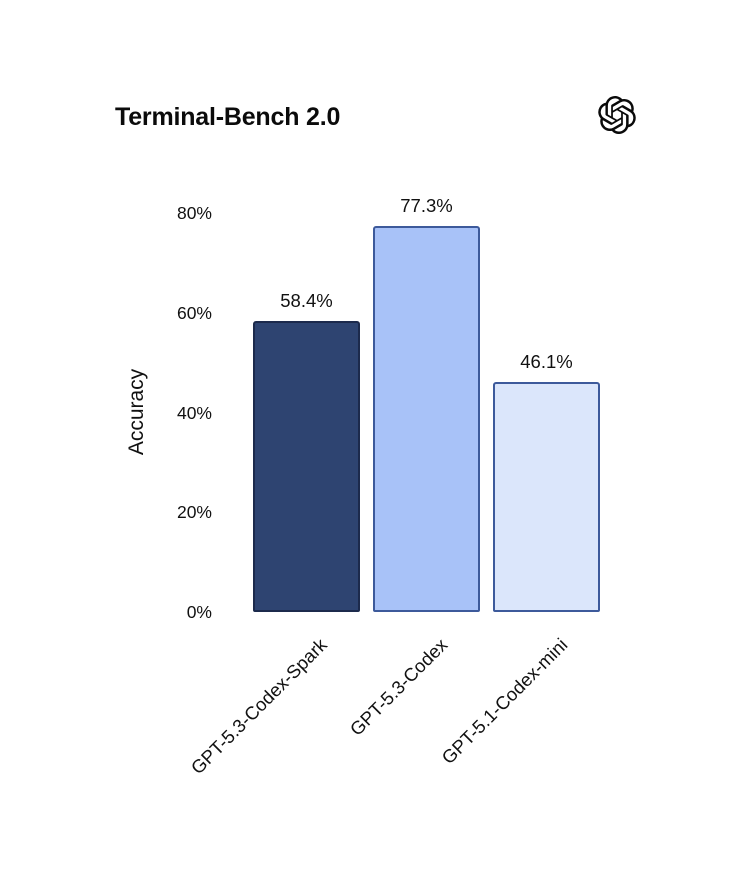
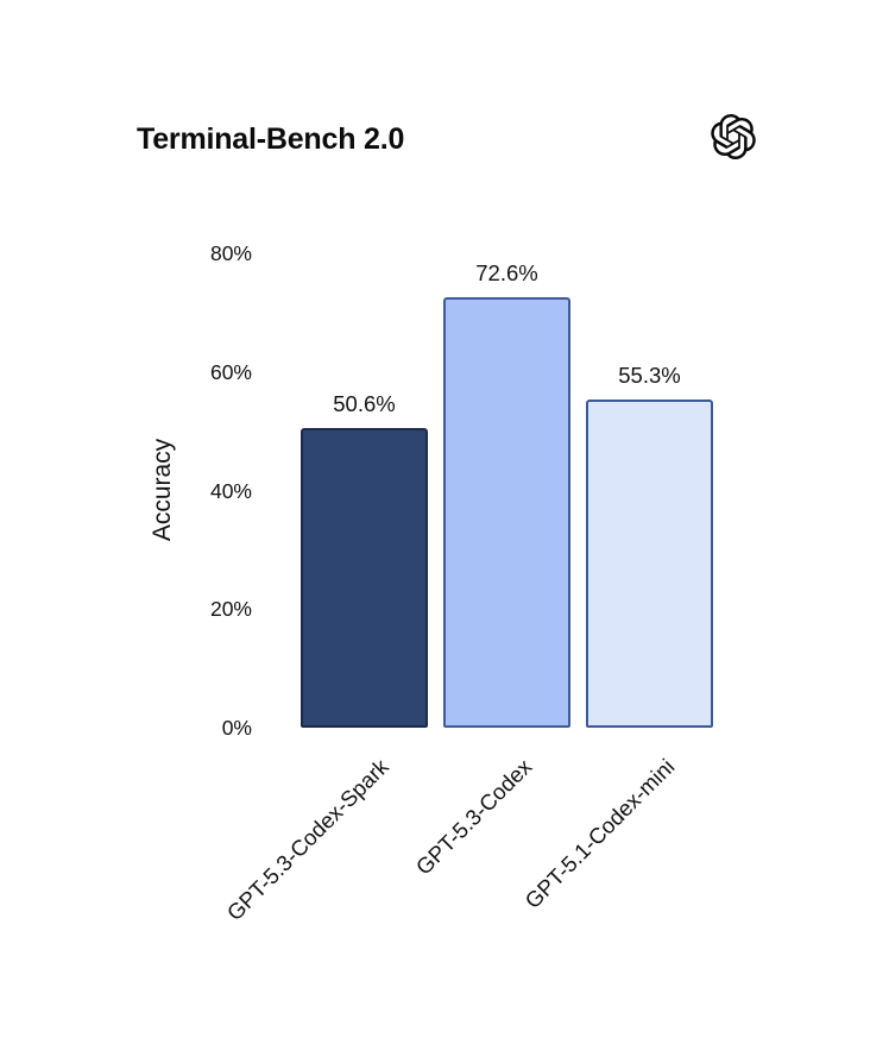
GPT-5.3-Codex-Spark: 58.4% -> 50.6%
GPT-5.3-Codex: 77.3% -> 72.6%
GPT-5.1-Codex-mini: 46.1% -> 55.3%
